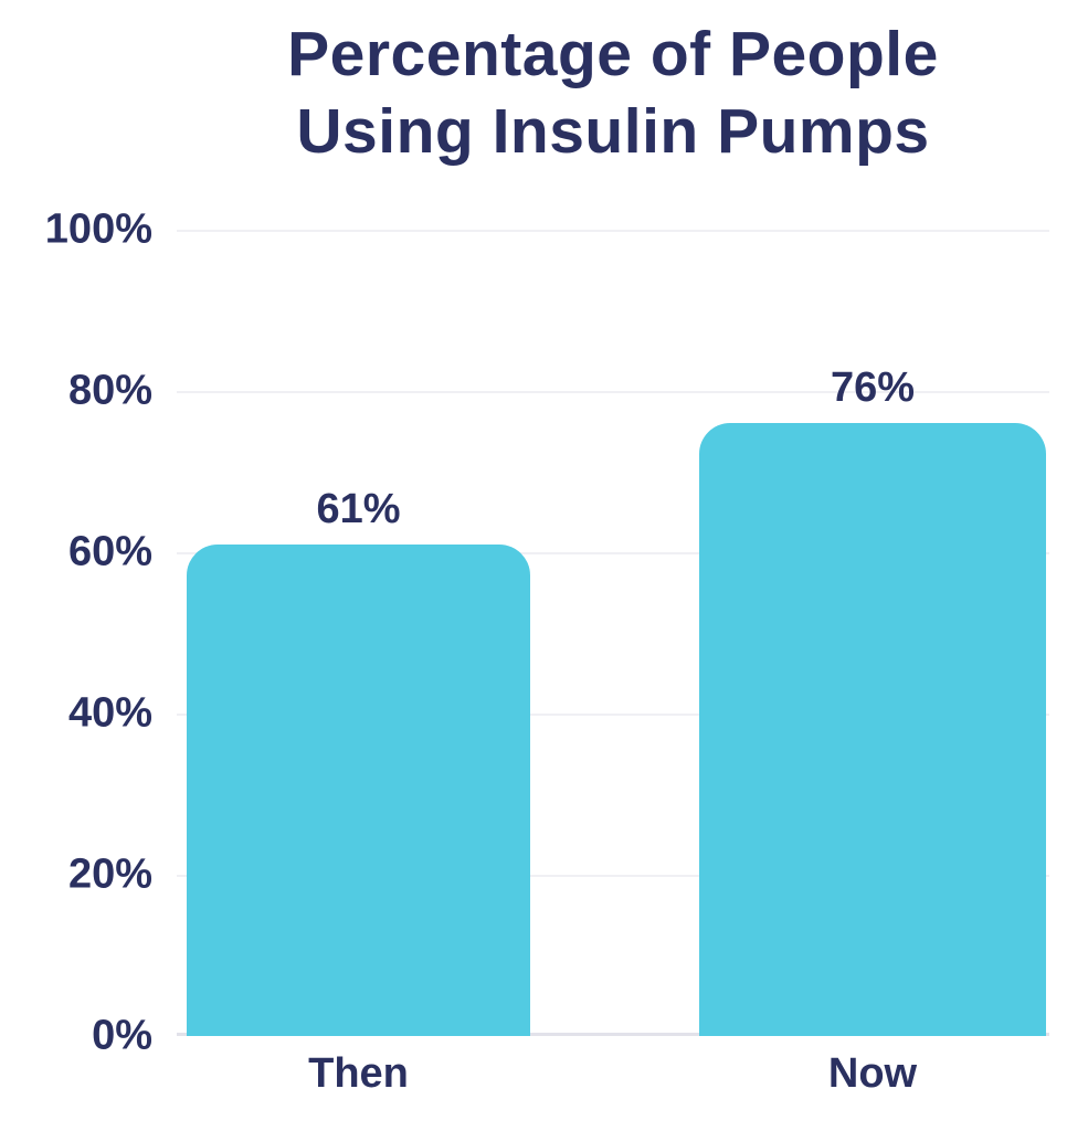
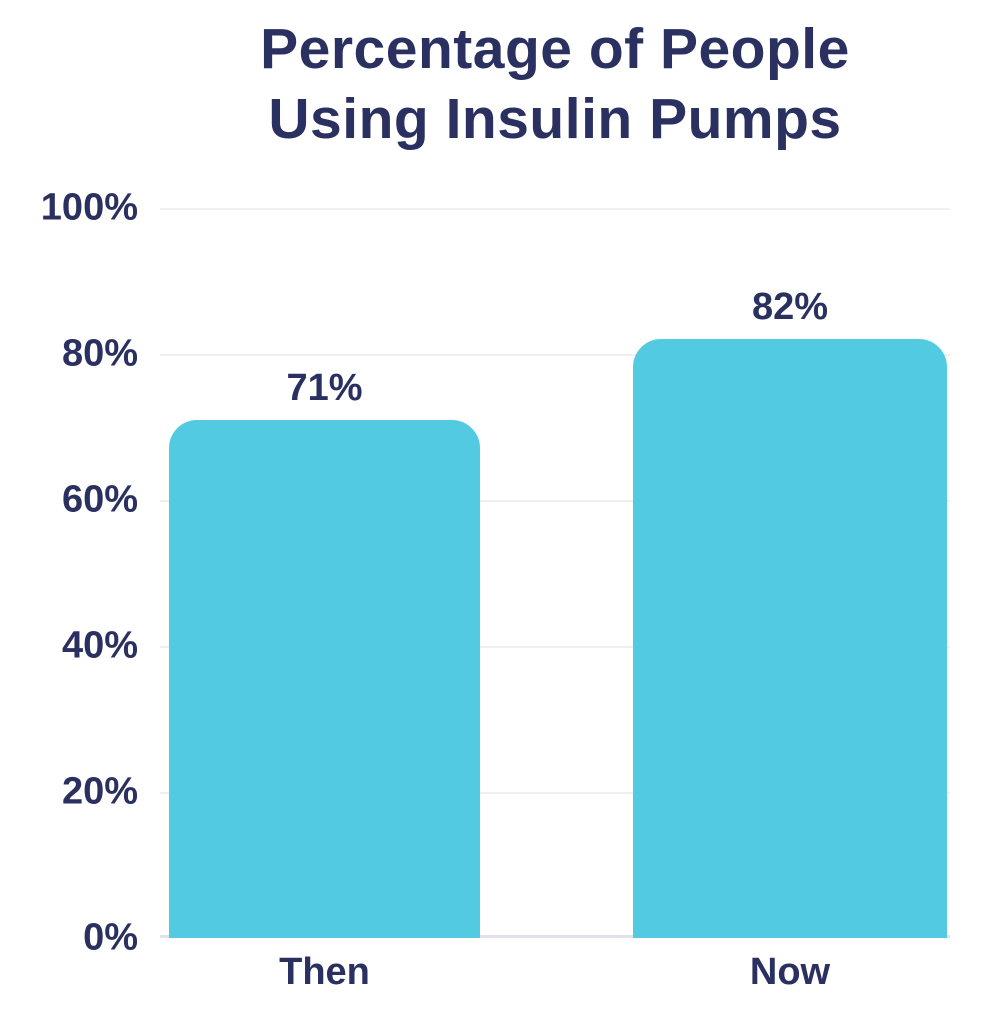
Then: 61% -> 71%
Now: 76% -> 82%
